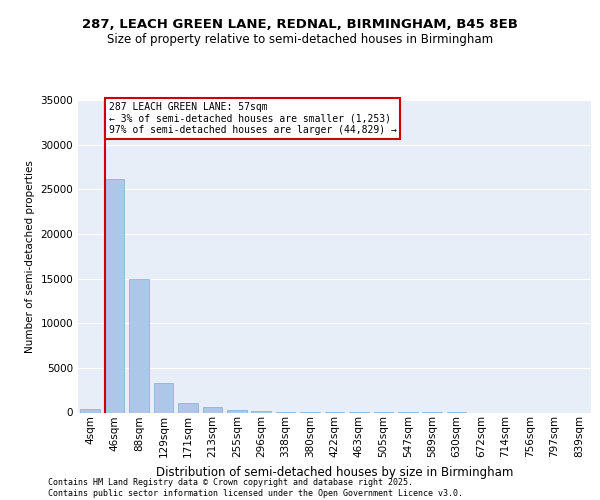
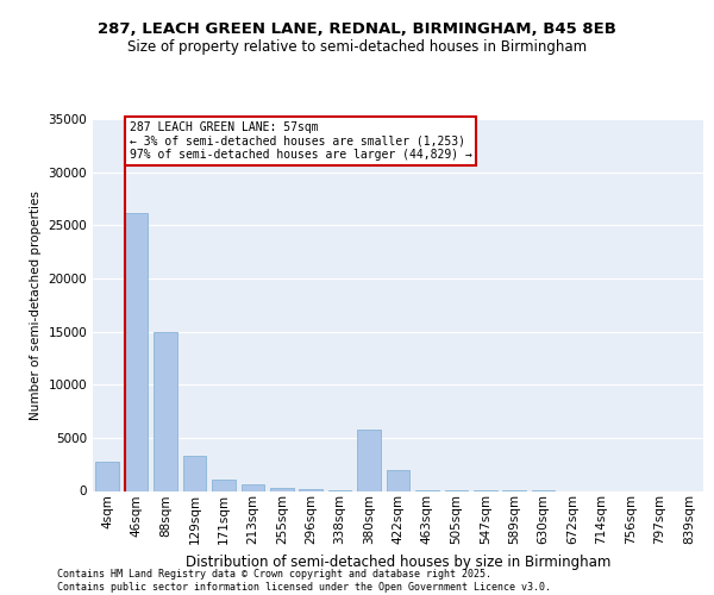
4sqm: 400 -> 2800
380sqm: 0 -> 5800
422sqm: 0 -> 2000
